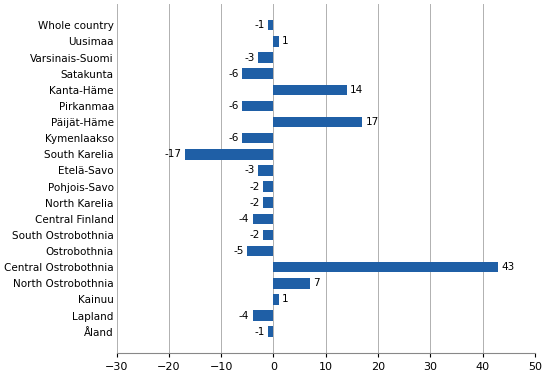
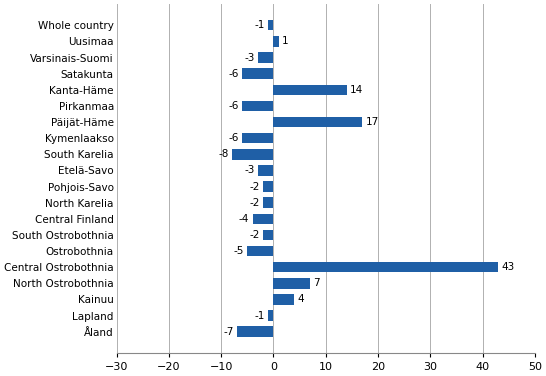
South Karelia: -17 -> -8
Kainuu: 1 -> 4
Lapland: -4 -> -1
Åland: -1 -> -7
